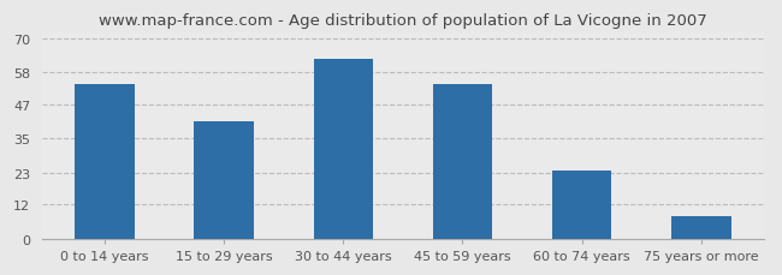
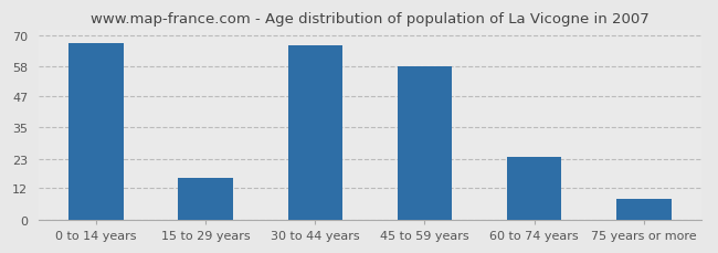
0 to 14 years: 54 -> 67
15 to 29 years: 41 -> 16
30 to 44 years: 63 -> 66
45 to 59 years: 54 -> 58
